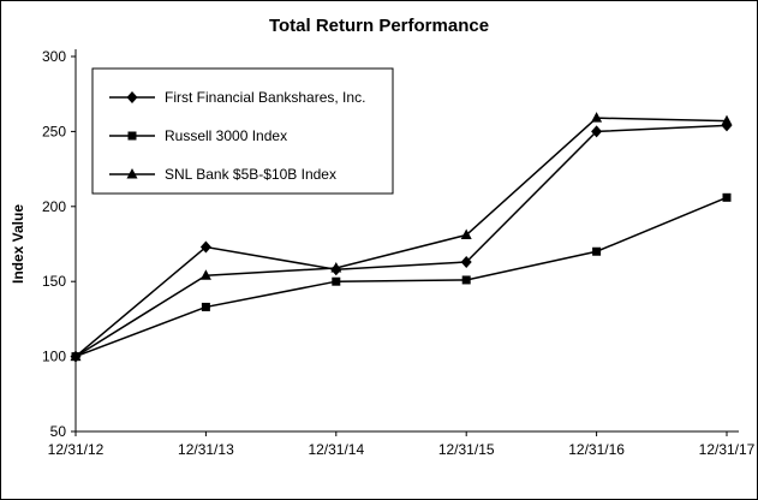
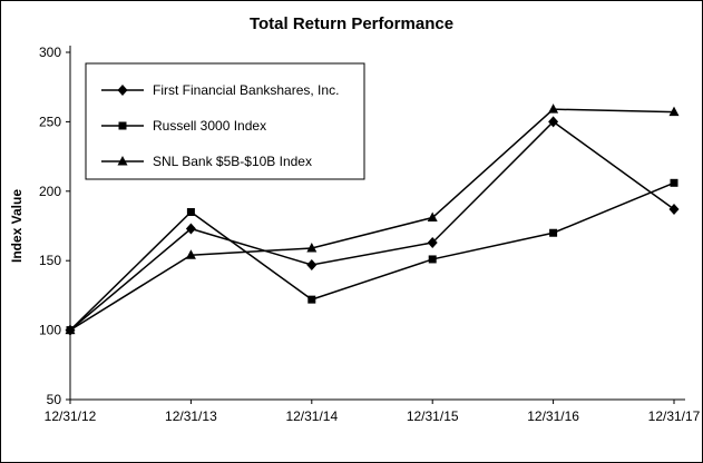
Russell 3000 Index/12/31/13: 133 -> 185
First Financial Bankshares, Inc./12/31/14: 158 -> 147
Russell 3000 Index/12/31/14: 150 -> 122
First Financial Bankshares, Inc./12/31/17: 254 -> 187
